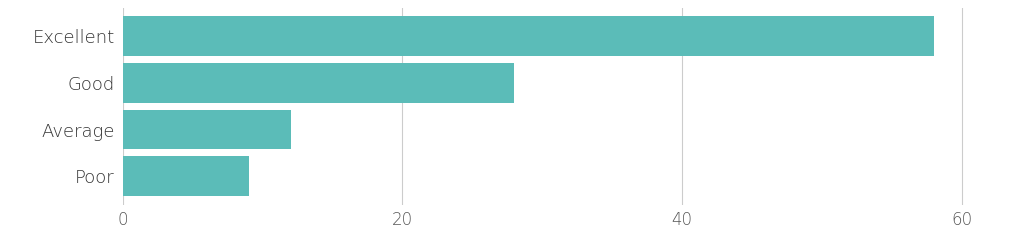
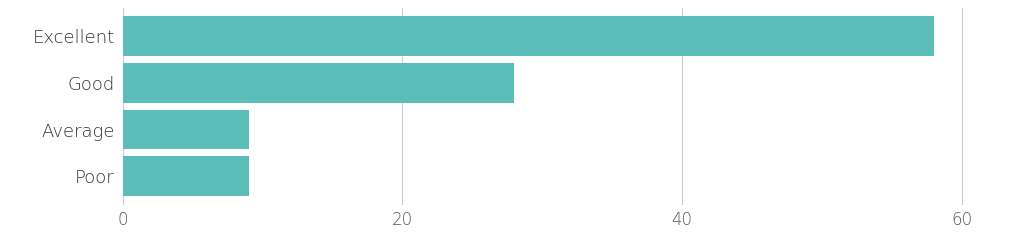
Average: 12 -> 9
